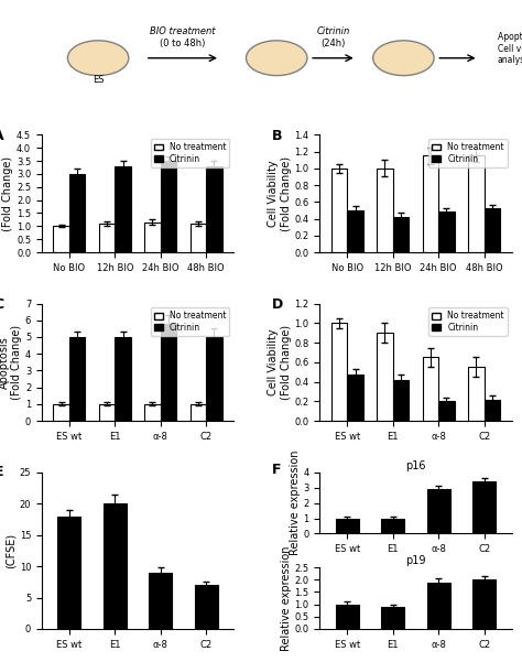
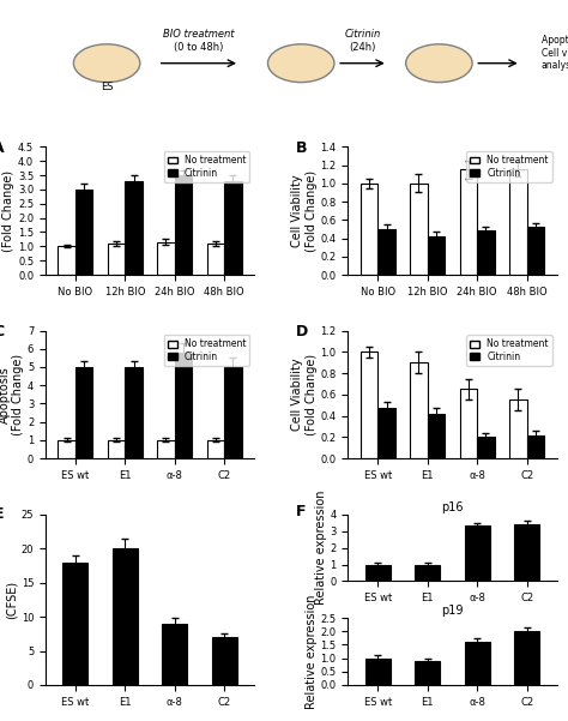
p16/α-8: 2.9 -> 3.3
p19/α-8: 1.9 -> 1.6
